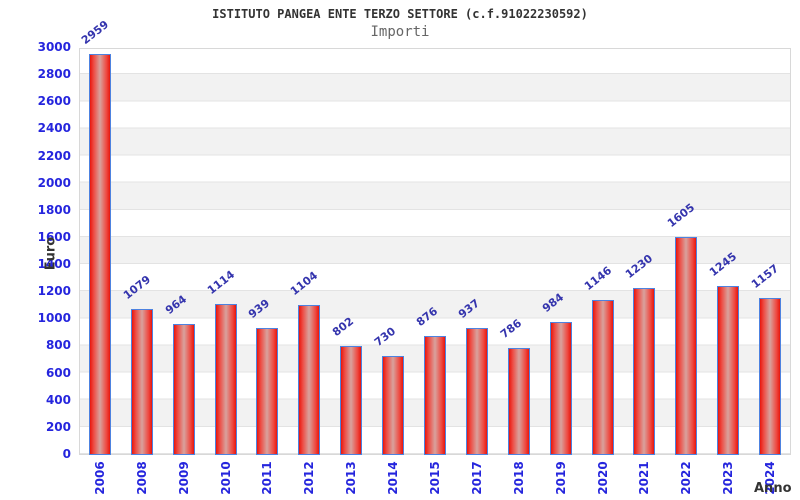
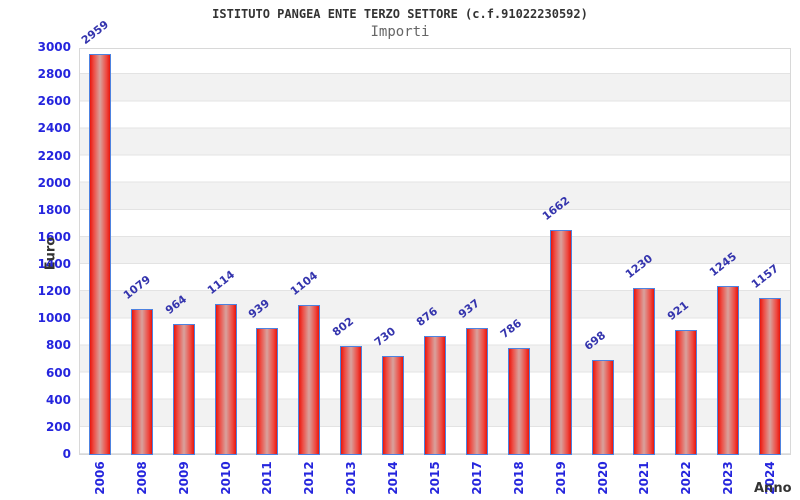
2019: 984 -> 1662
2020: 1146 -> 698
2022: 1605 -> 921
